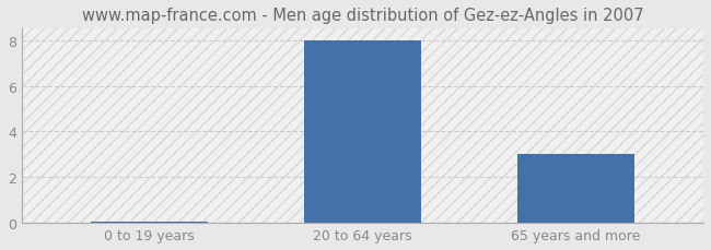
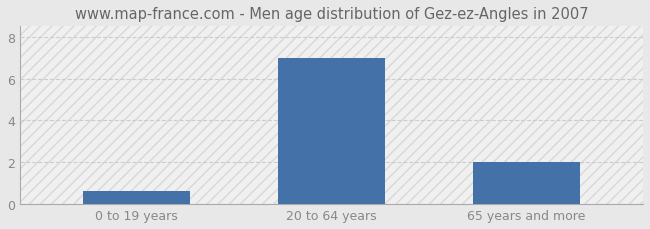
0 to 19 years: 0.07 -> 0.65
20 to 64 years: 8.00 -> 7.00
65 years and more: 3.00 -> 2.00
